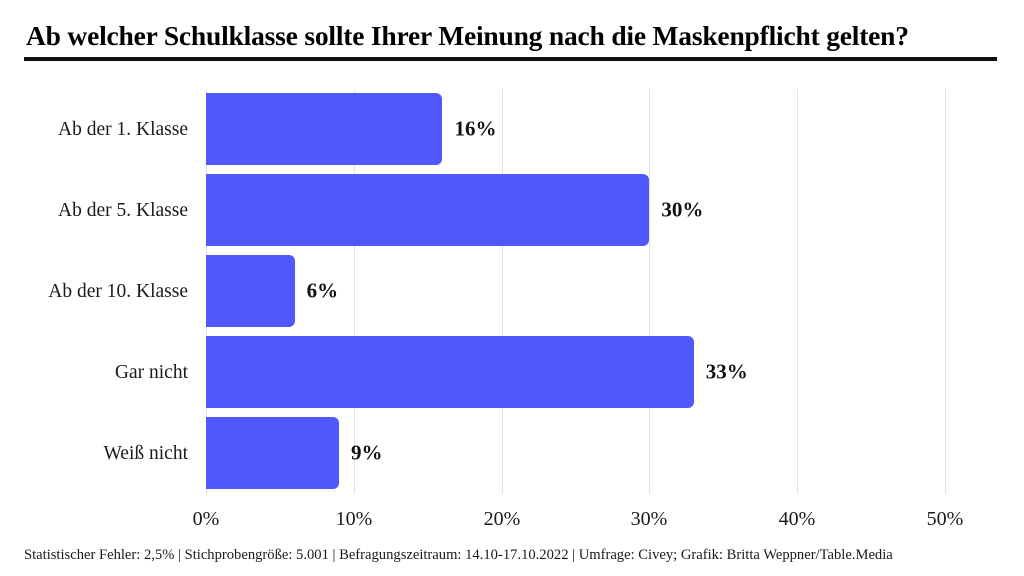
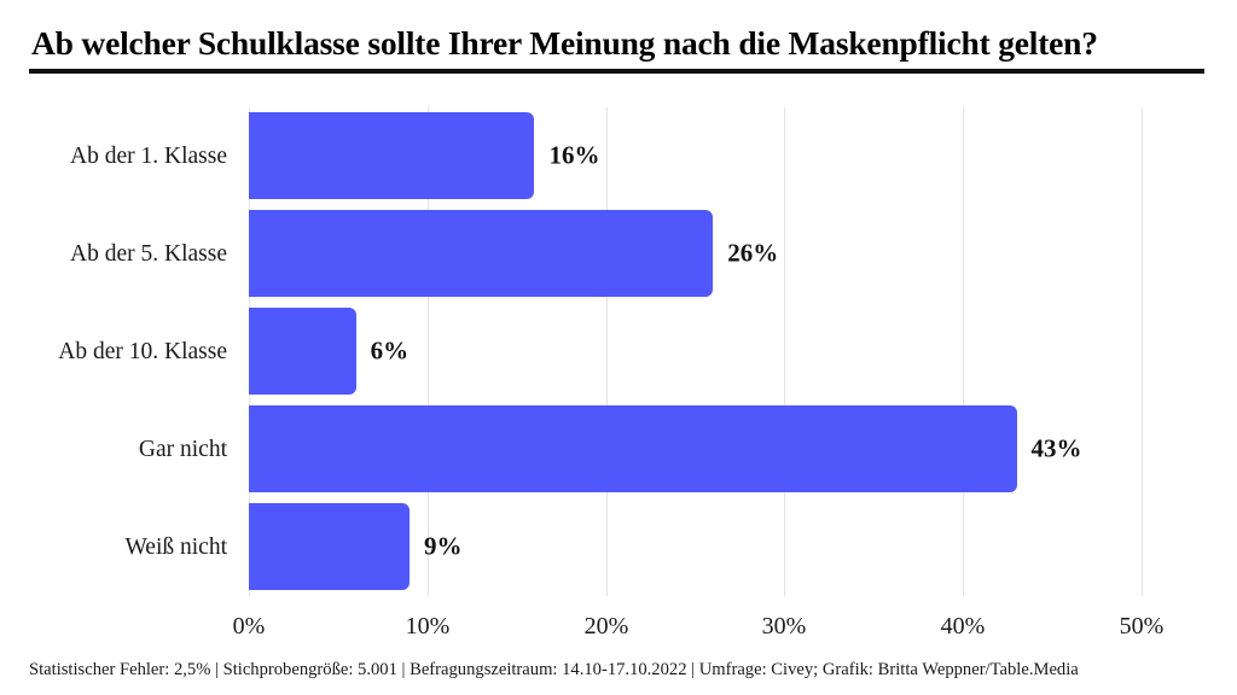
Ab der 5. Klasse: 30% -> 26%
Gar nicht: 33% -> 43%
